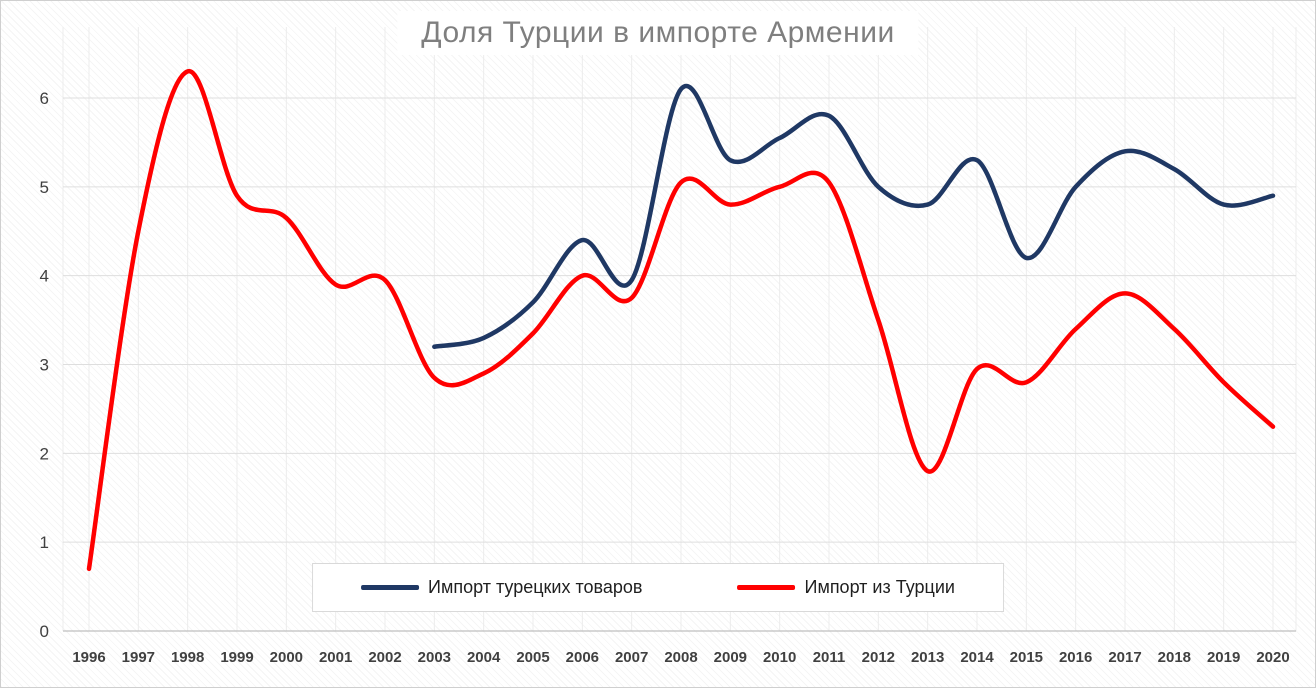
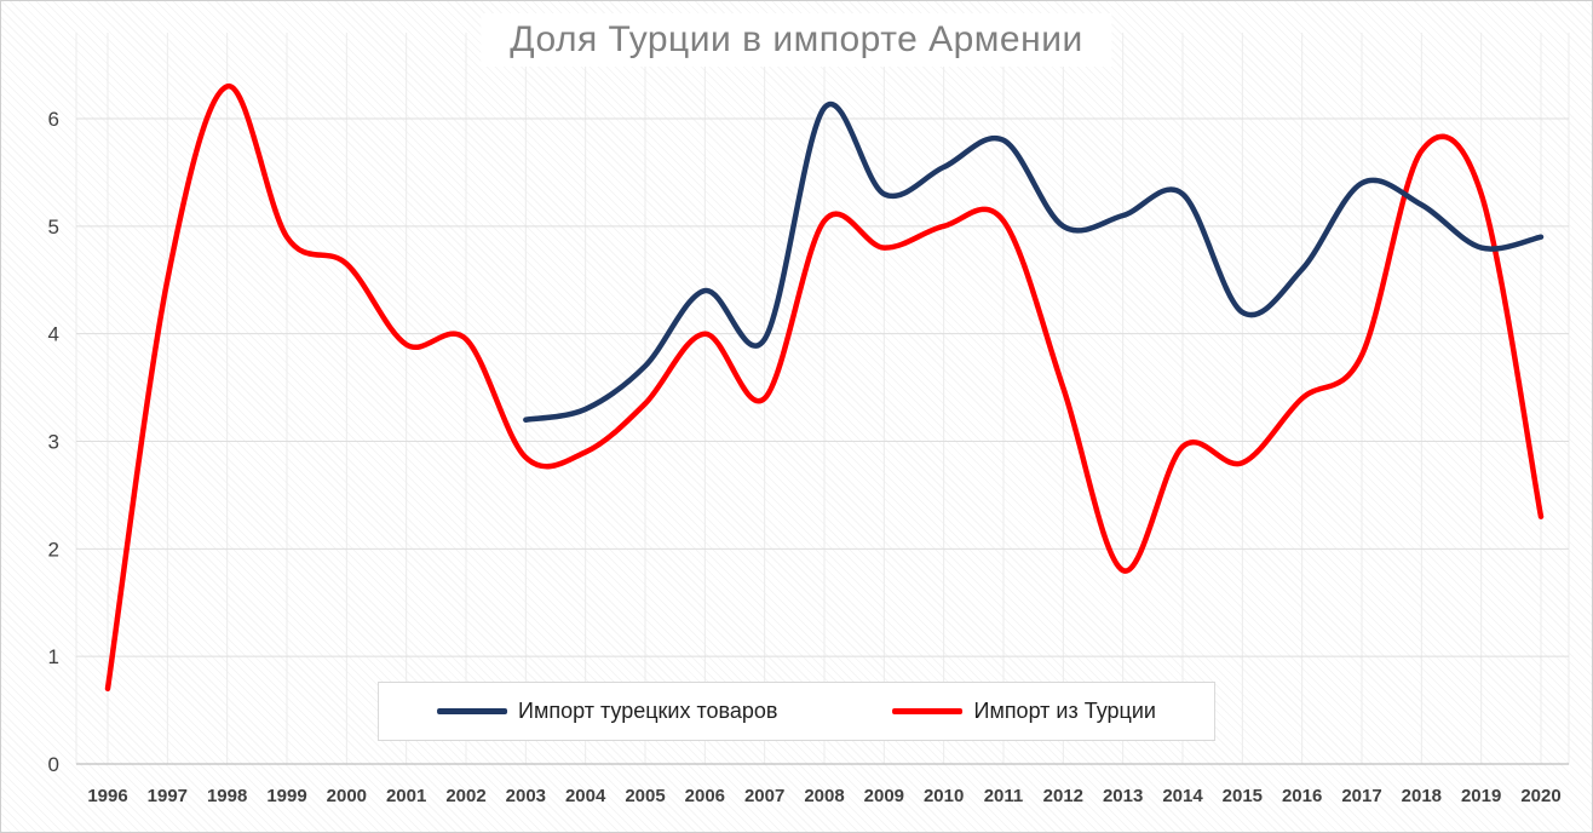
Импорт из Турции/2007: 3.8 -> 3.4
Импорт турецких товаров/2013: 4.8 -> 5.1
Импорт турецких товаров/2016: 5.0 -> 4.6
Импорт из Турции/2018: 3.4 -> 5.7
Импорт из Турции/2019: 2.8 -> 5.3
